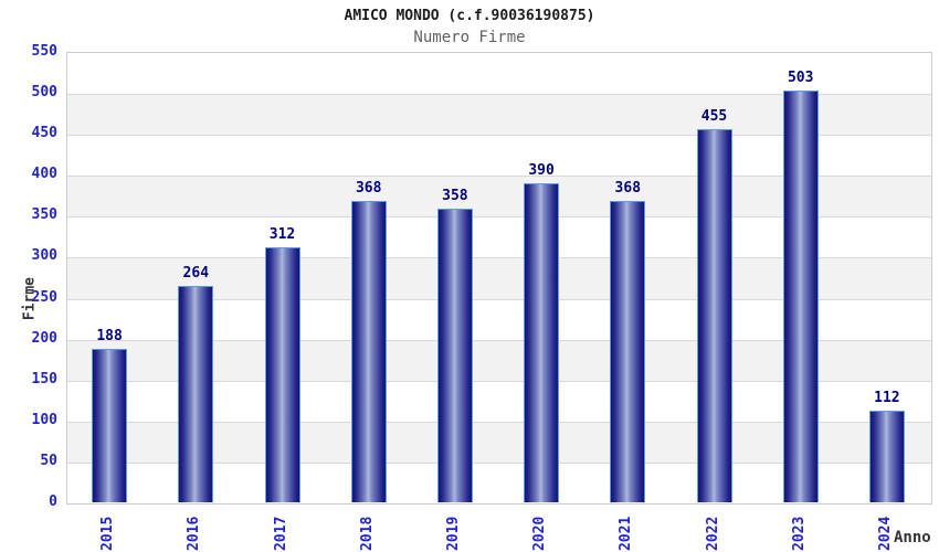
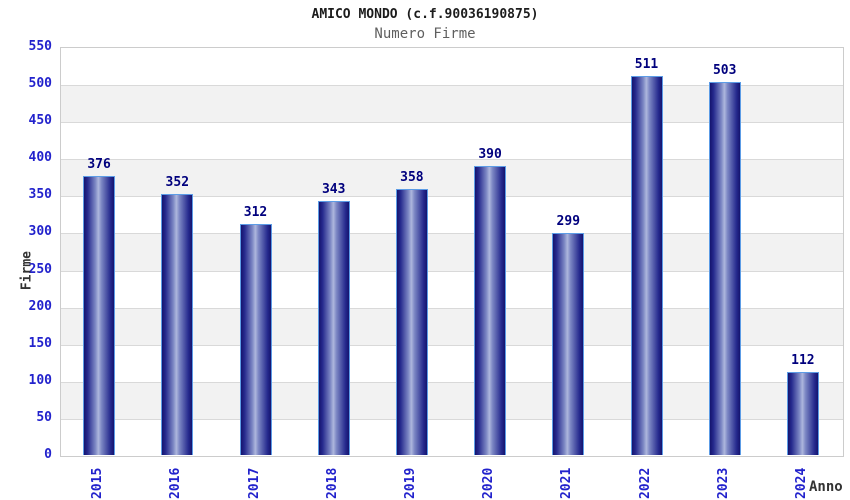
2015: 188 -> 376
2016: 264 -> 352
2018: 368 -> 343
2021: 368 -> 299
2022: 455 -> 511
